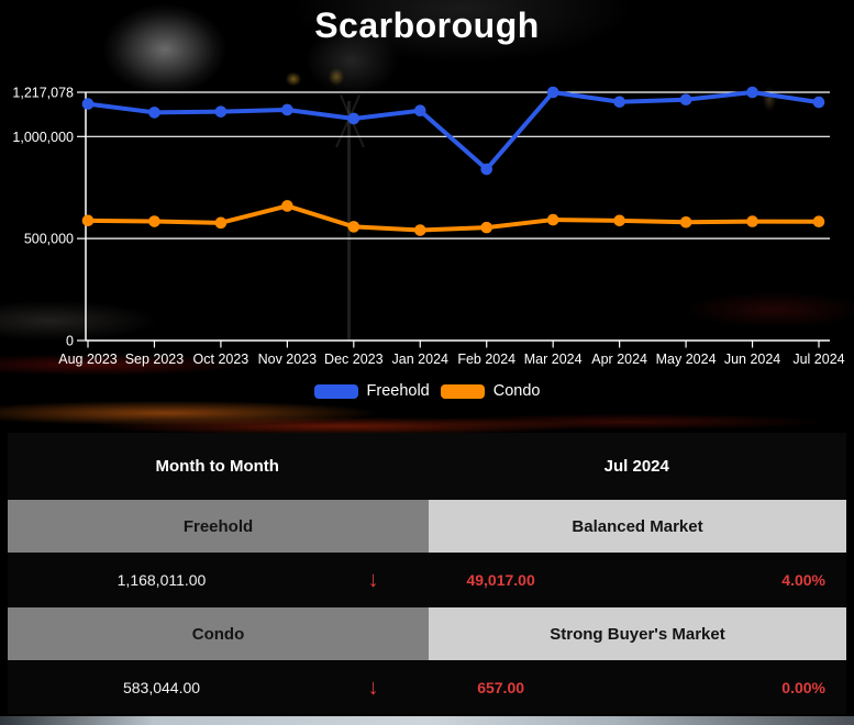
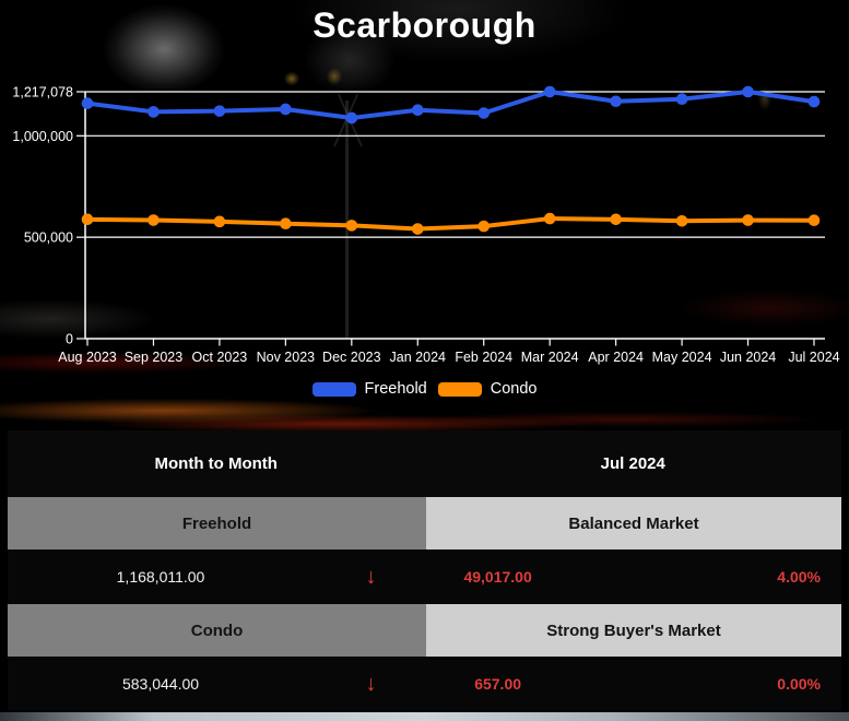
Condo/Nov 2023: 660000 -> 570000
Freehold/Feb 2024: 840000 -> 1110000
